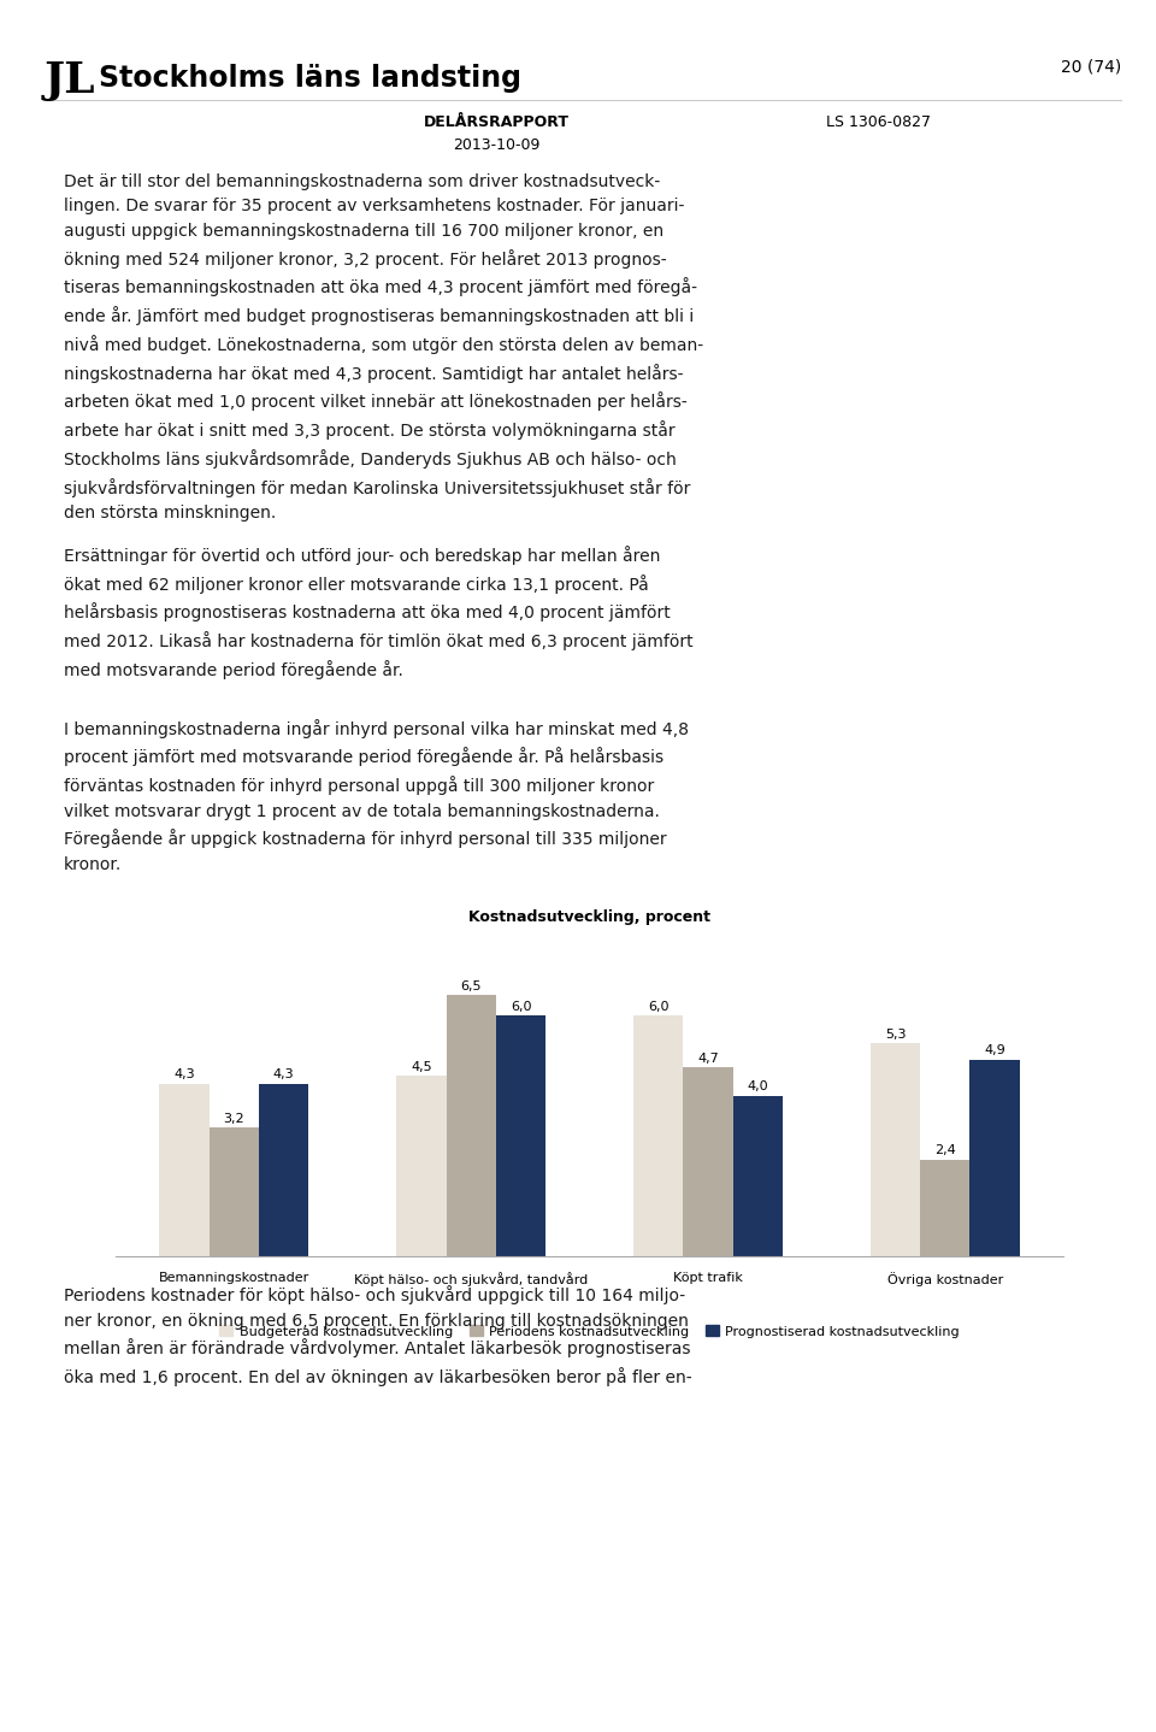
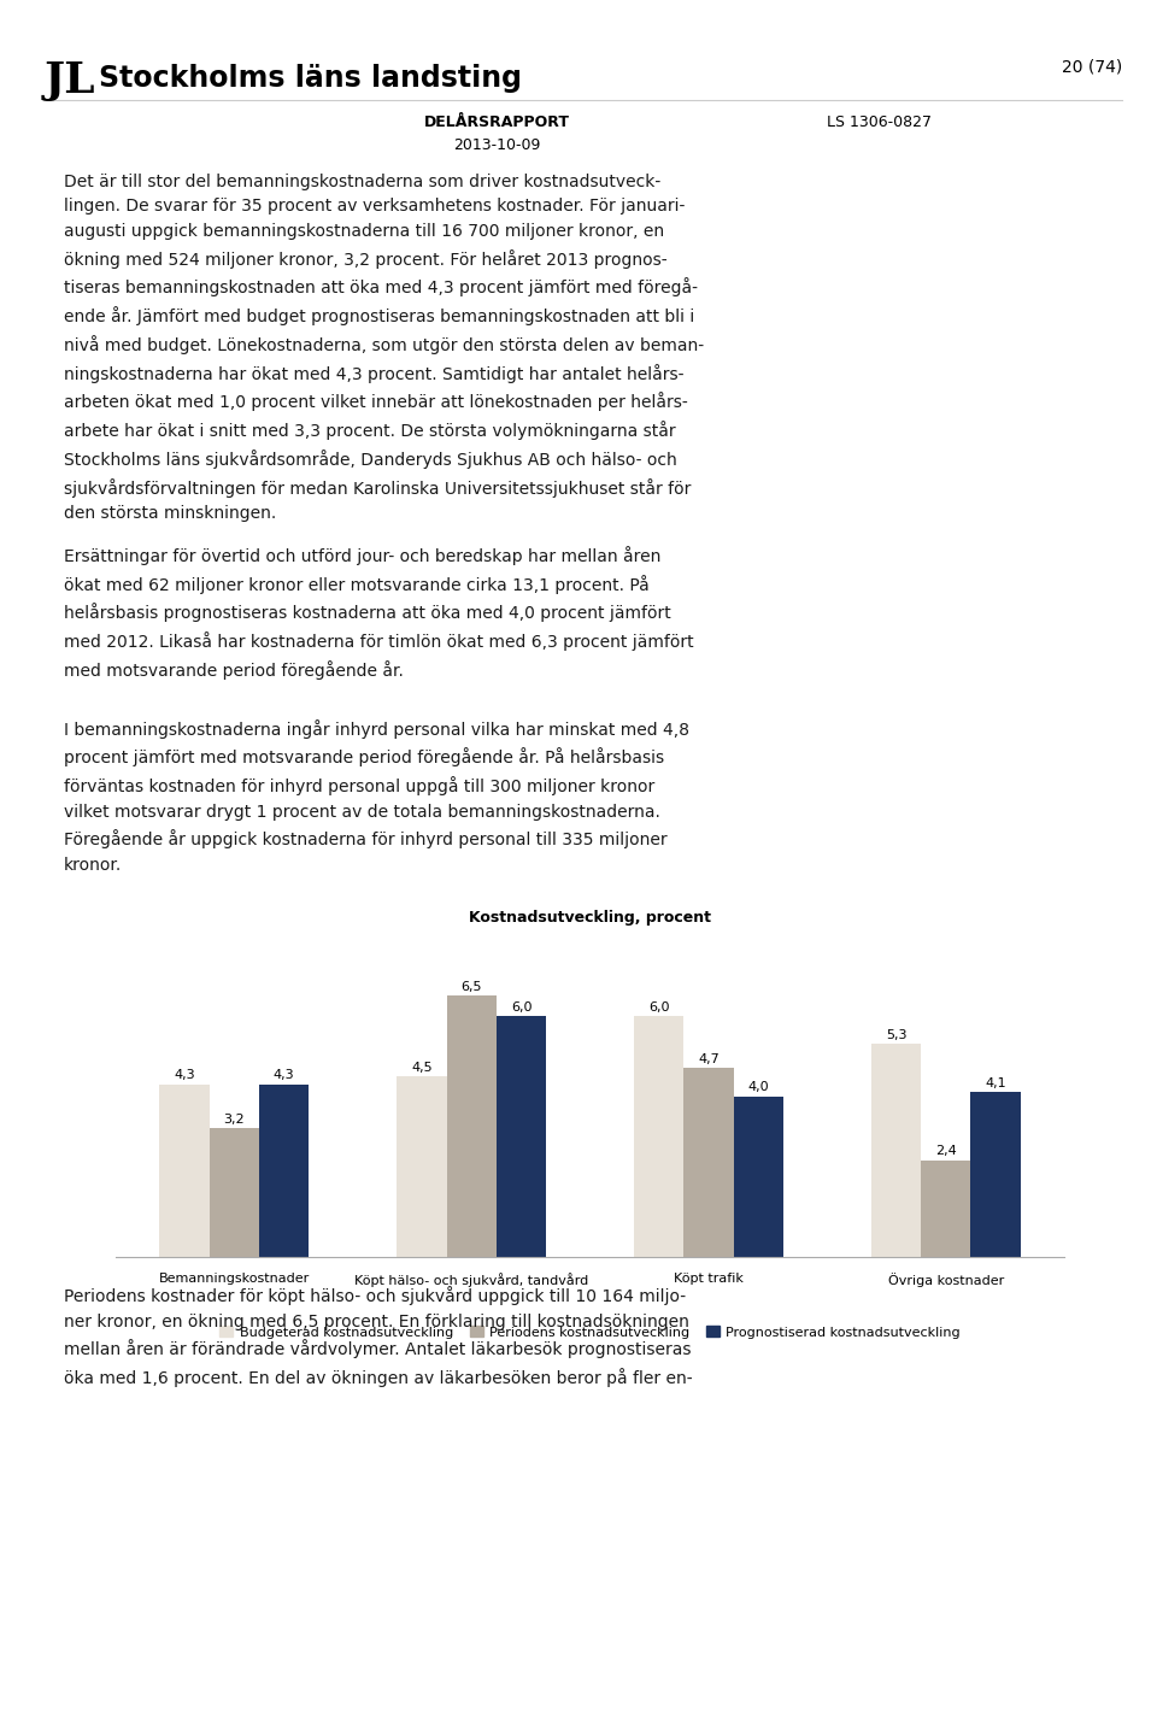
Prognostiserad kostnadsutveckling/Övriga kostnader: 4,9 -> 4,1
